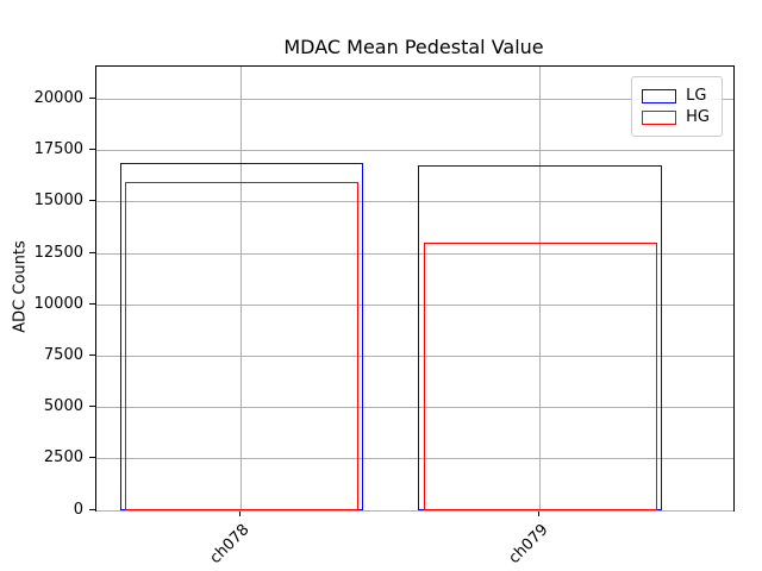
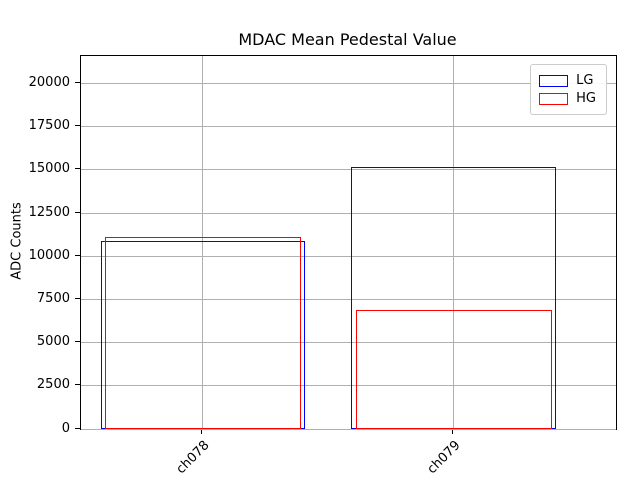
LG/ch078: 16900 -> 10900
HG/ch078: 16000 -> 11100
LG/ch079: 16800 -> 15200
HG/ch079: 13000 -> 6900
